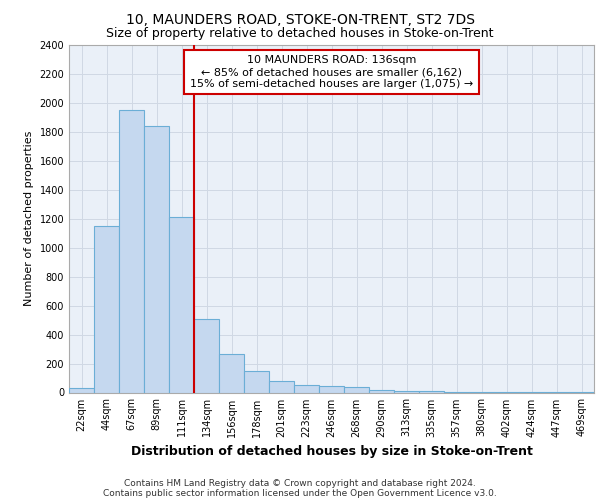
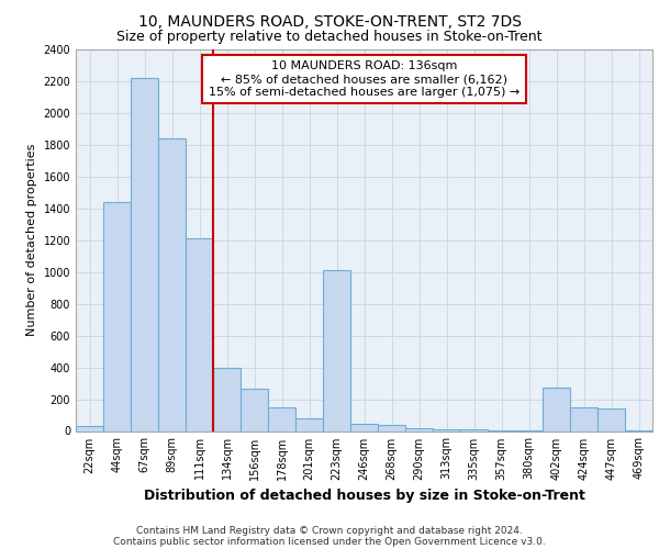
44sqm: 1150 -> 1440
67sqm: 1950 -> 2220
134sqm: 510 -> 400
223sqm: 50 -> 1010
402sqm: 0 -> 270
424sqm: 0 -> 150
447sqm: 0 -> 140
